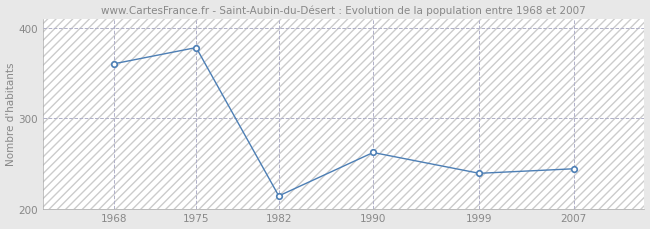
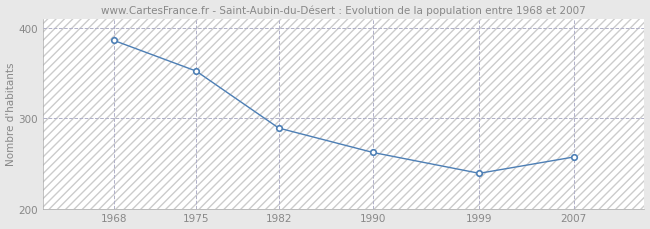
1968: 360 -> 386
1975: 378 -> 352
1982: 214 -> 289
2007: 244 -> 257
